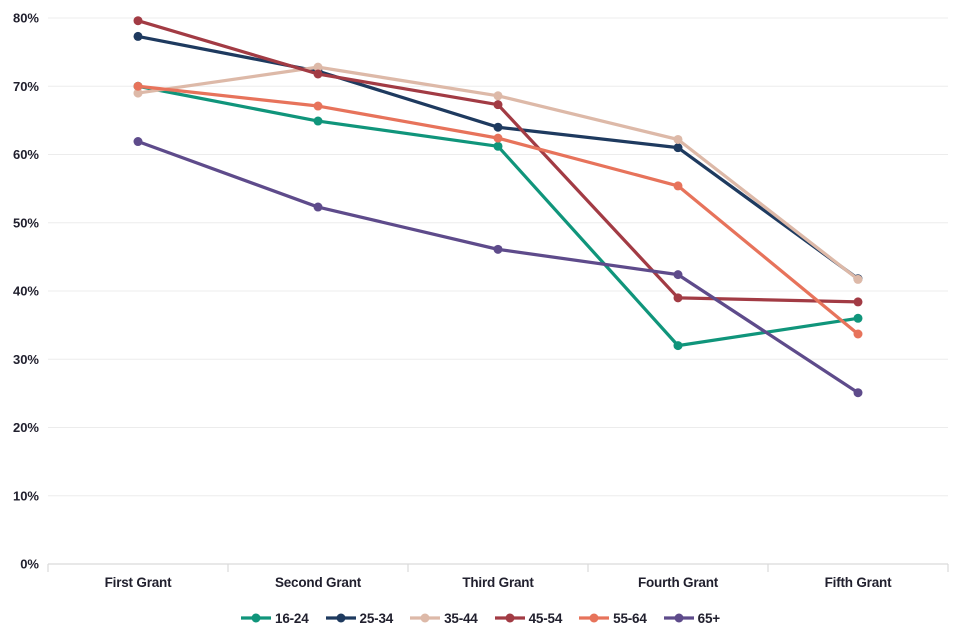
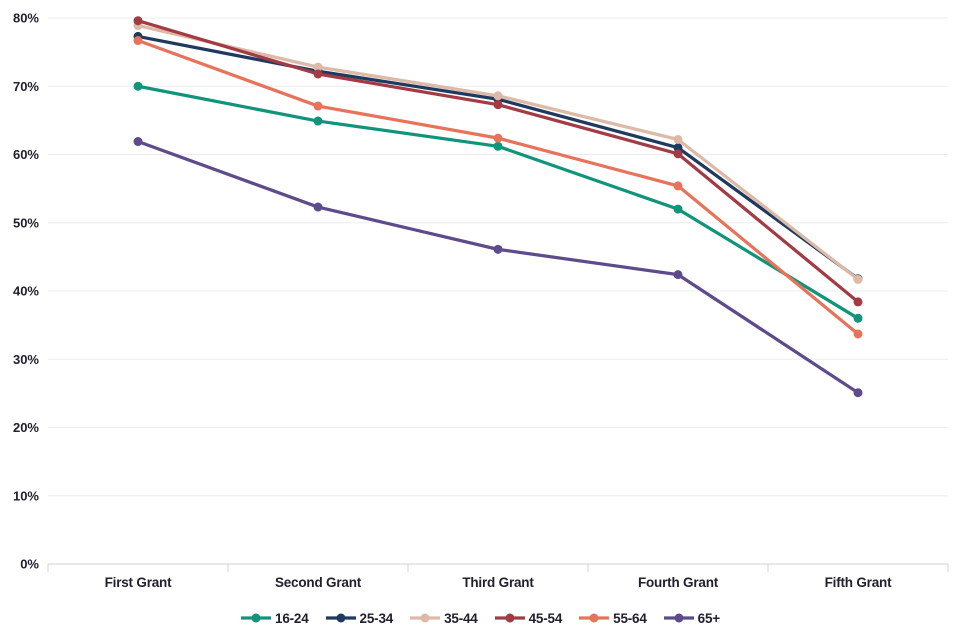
35-44/First Grant: 69% -> 79%
55-64/First Grant: 70% -> 77%
25-34/Third Grant: 64% -> 68%
16-24/Fourth Grant: 32% -> 52%
45-54/Fourth Grant: 39% -> 60%
